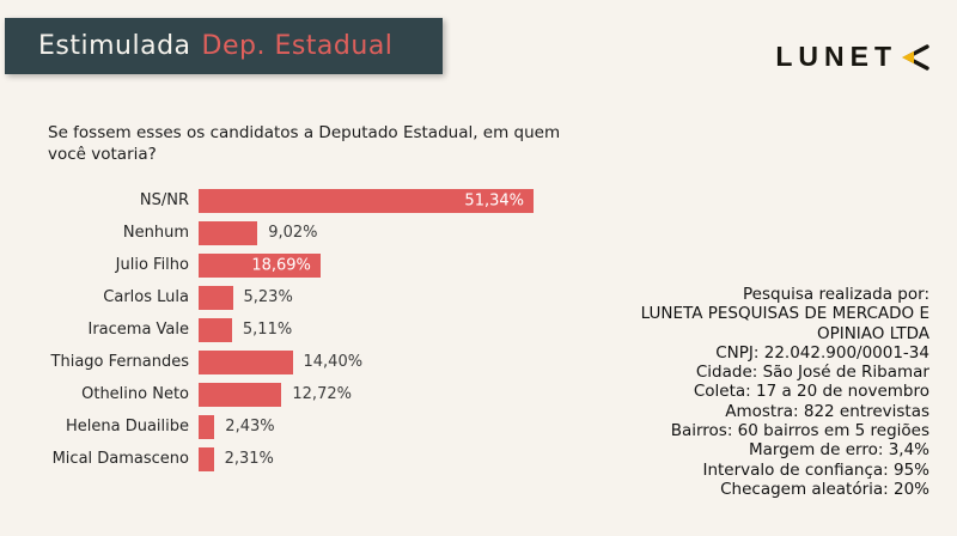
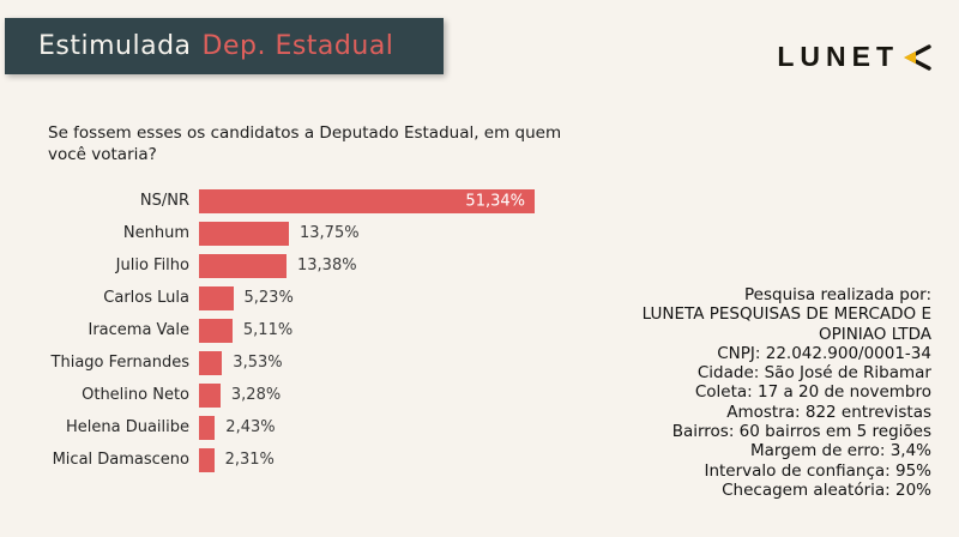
Nenhum: 9,02% -> 13,75%
Julio Filho: 18,69% -> 13,38%
Thiago Fernandes: 14,40% -> 3,53%
Othelino Neto: 12,72% -> 3,28%
